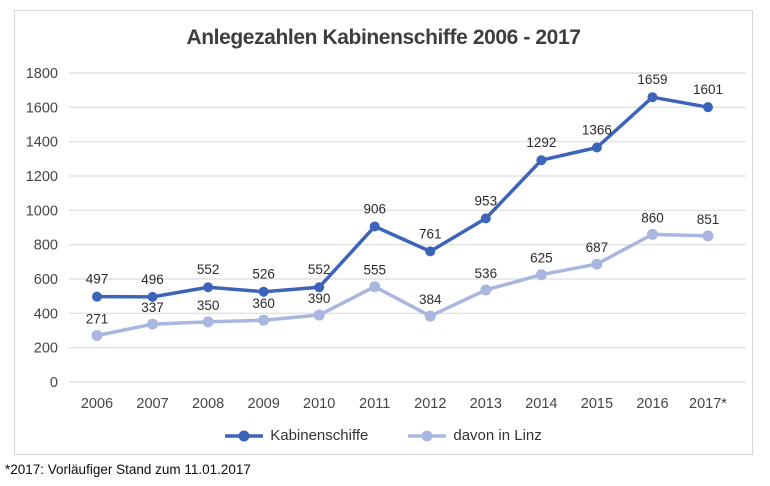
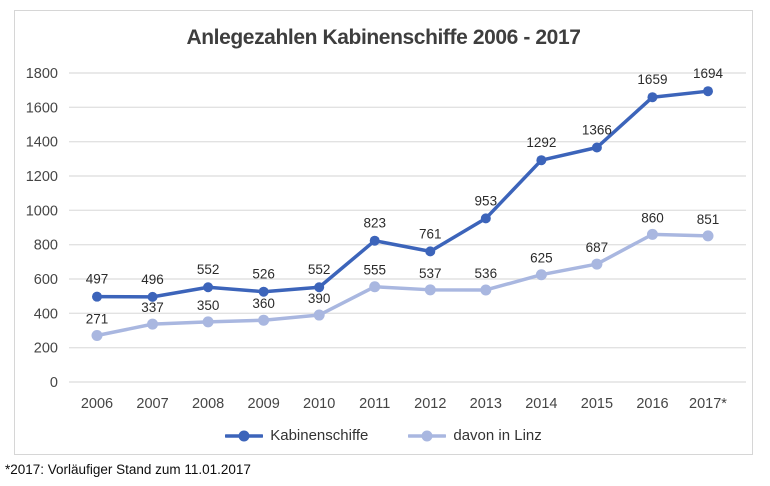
Kabinenschiffe/2011: 906 -> 823
davon in Linz/2012: 384 -> 537
Kabinenschiffe/2017*: 1601 -> 1694
